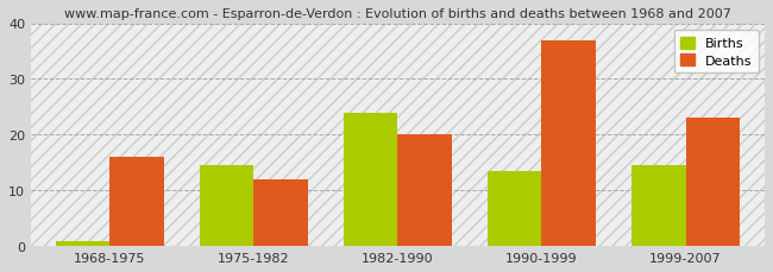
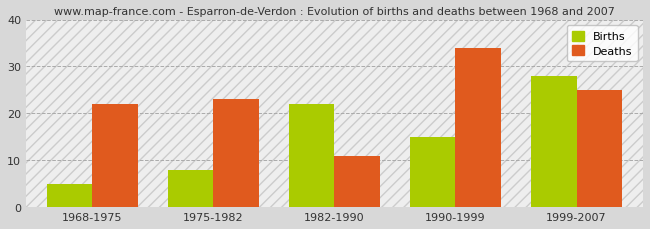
Births/1968-1975: 1.0 -> 5.0
Deaths/1968-1975: 16 -> 22
Births/1975-1982: 14.5 -> 8.0
Deaths/1975-1982: 12 -> 23
Births/1982-1990: 24.0 -> 22.0
Deaths/1982-1990: 20 -> 11
Births/1990-1999: 13.5 -> 15.0
Deaths/1990-1999: 37 -> 34
Births/1999-2007: 14.5 -> 28.0
Deaths/1999-2007: 23 -> 25
